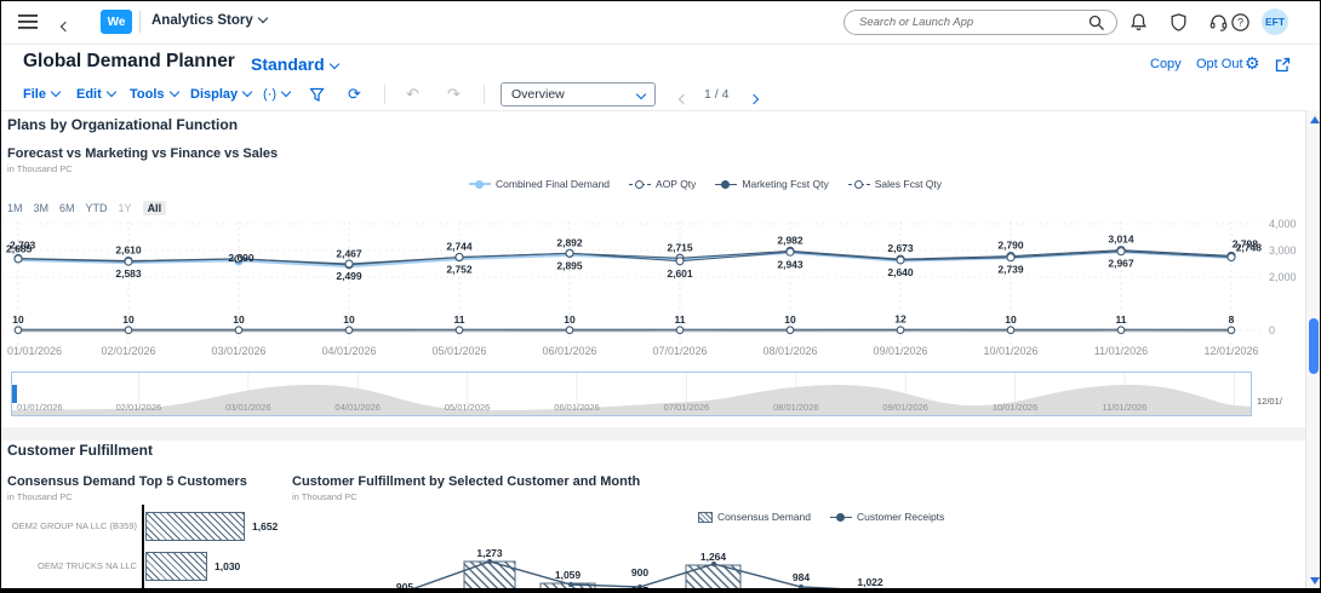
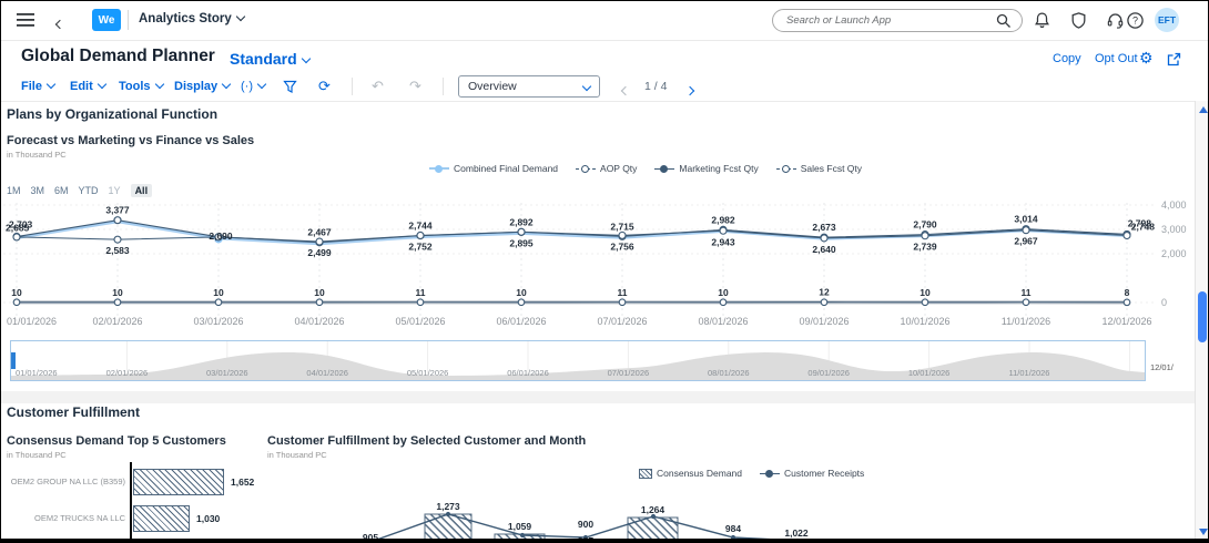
Forecast vs Marketing vs Finance vs Sales/Combined Final Demand/02/01/2026: 2,610 -> 3,377
Forecast vs Marketing vs Finance vs Sales/AOP Qty/07/01/2026: 2,601 -> 2,756
